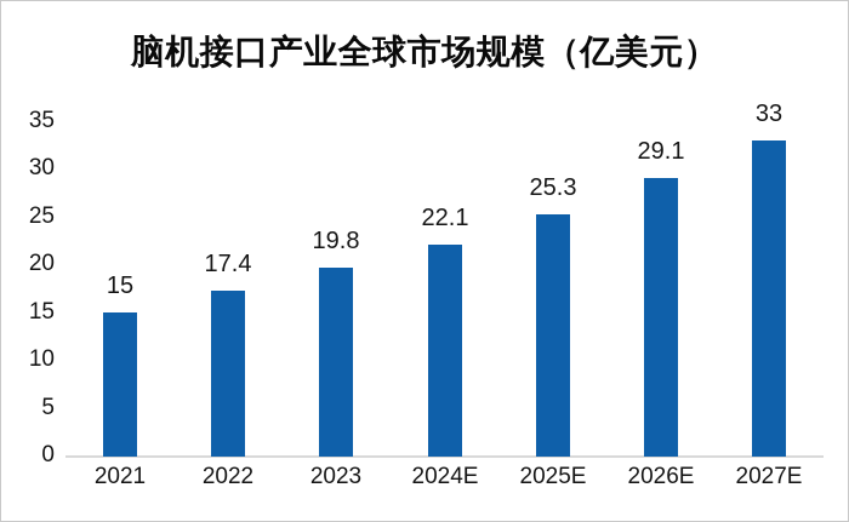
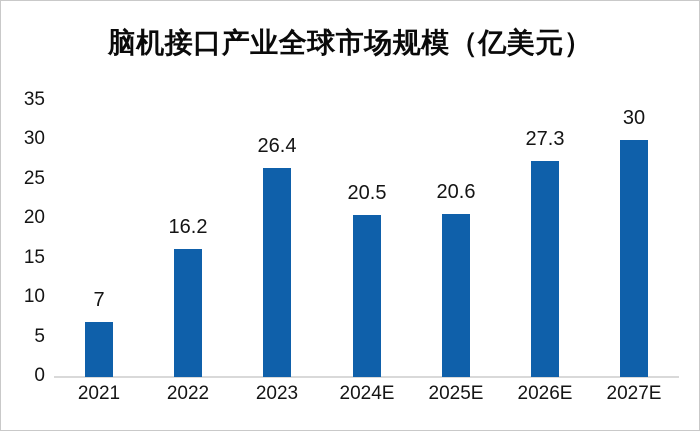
2021: 15 -> 7
2022: 17.4 -> 16.2
2023: 19.8 -> 26.4
2024E: 22.1 -> 20.5
2025E: 25.3 -> 20.6
2026E: 29.1 -> 27.3
2027E: 33 -> 30
